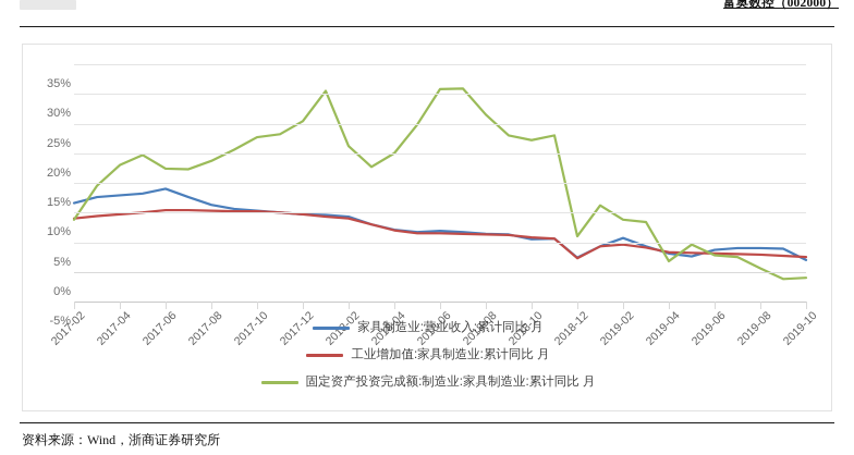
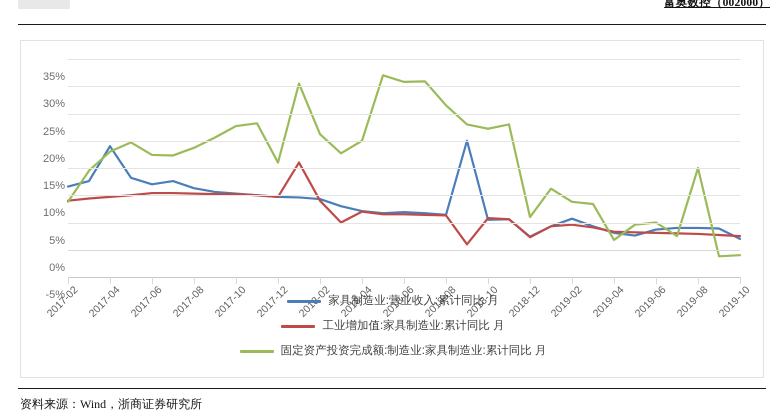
家具制造业:营业收入:累计同比 月/2017-04: 13% -> 19%
家具制造业:营业收入:累计同比 月/2017-06: 14% -> 12%
固定资产投资完成额:制造业:家具制造业:累计同比 月/2017-12: 25% -> 16%
工业增加值:家具制造业:累计同比 月/2018-02: 9% -> 16%
工业增加值:家具制造业:累计同比 月/2018-04: 8% -> 5%
固定资产投资完成额:制造业:家具制造业:累计同比 月/2018-06: 25% -> 32%
家具制造业:营业收入:累计同比 月/2018-10: 6% -> 20%
工业增加值:家具制造业:累计同比 月/2018-10: 6% -> 1%
固定资产投资完成额:制造业:家具制造业:累计同比 月/2019-08: 3% -> 5%
固定资产投资完成额:制造业:家具制造业:累计同比 月/2019-10: 1% -> 15%
